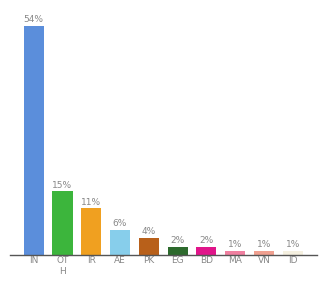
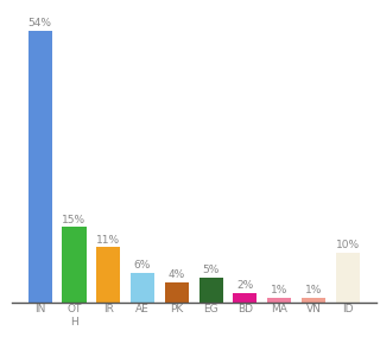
EG: 2% -> 5%
ID: 1% -> 10%
